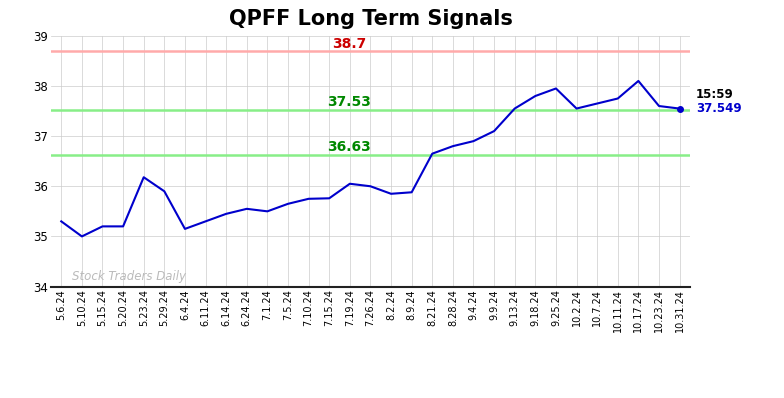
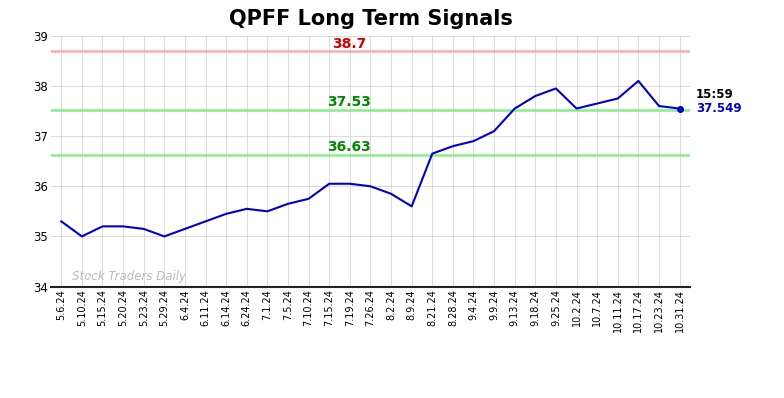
5.23.24: 36.18 -> 35.15
5.29.24: 35.90 -> 35.00
7.15.24: 35.76 -> 36.05
8.9.24: 35.88 -> 35.60
